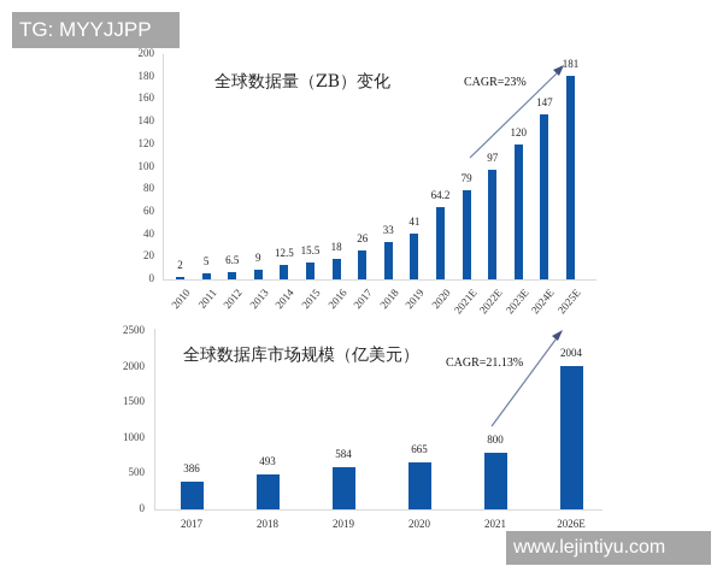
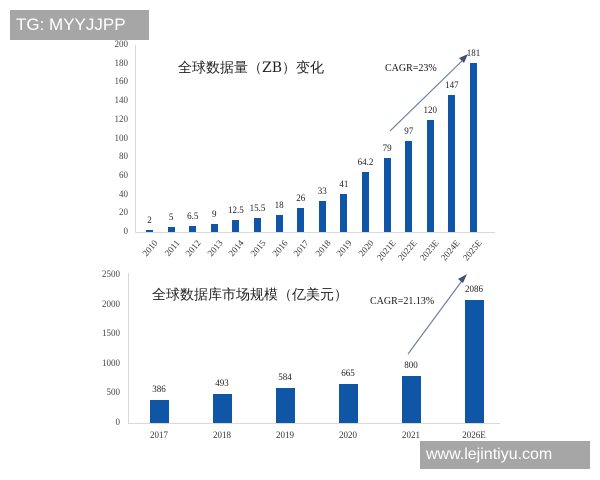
全球数据库市场规模（亿美元）/2026E: 2004 -> 2086
